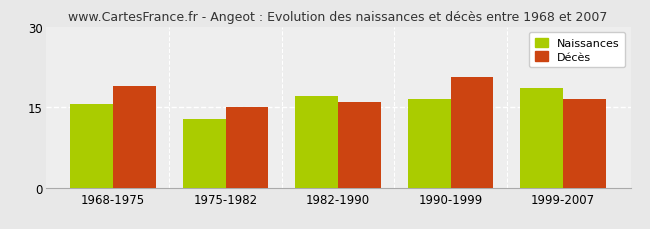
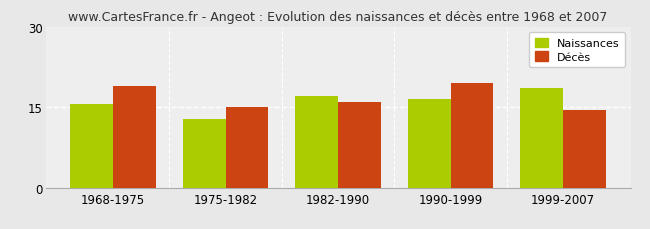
Décès/1990-1999: 20.6 -> 19.5
Décès/1999-2007: 16.6 -> 14.5
